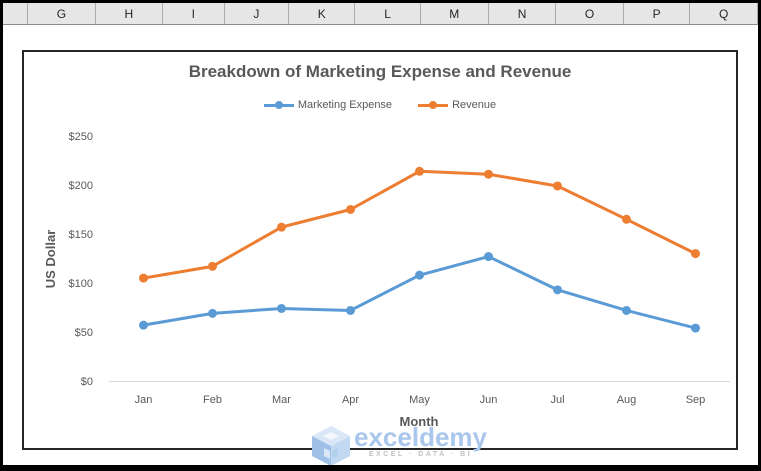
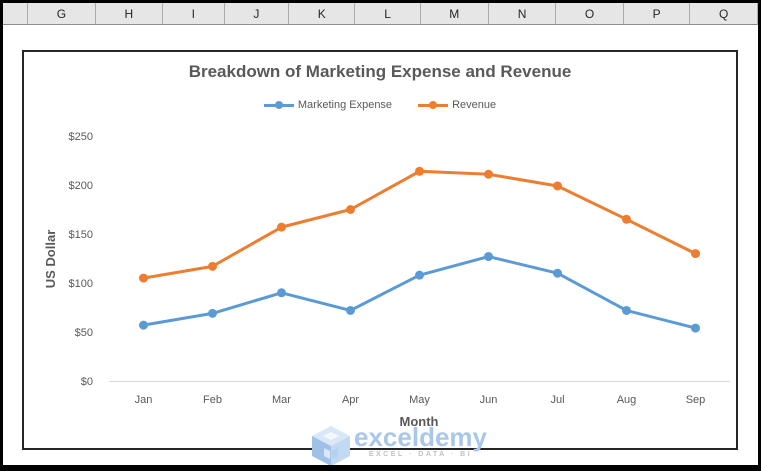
Marketing Expense/Mar: $70 -> $90
Marketing Expense/Jul: $90 -> $110
